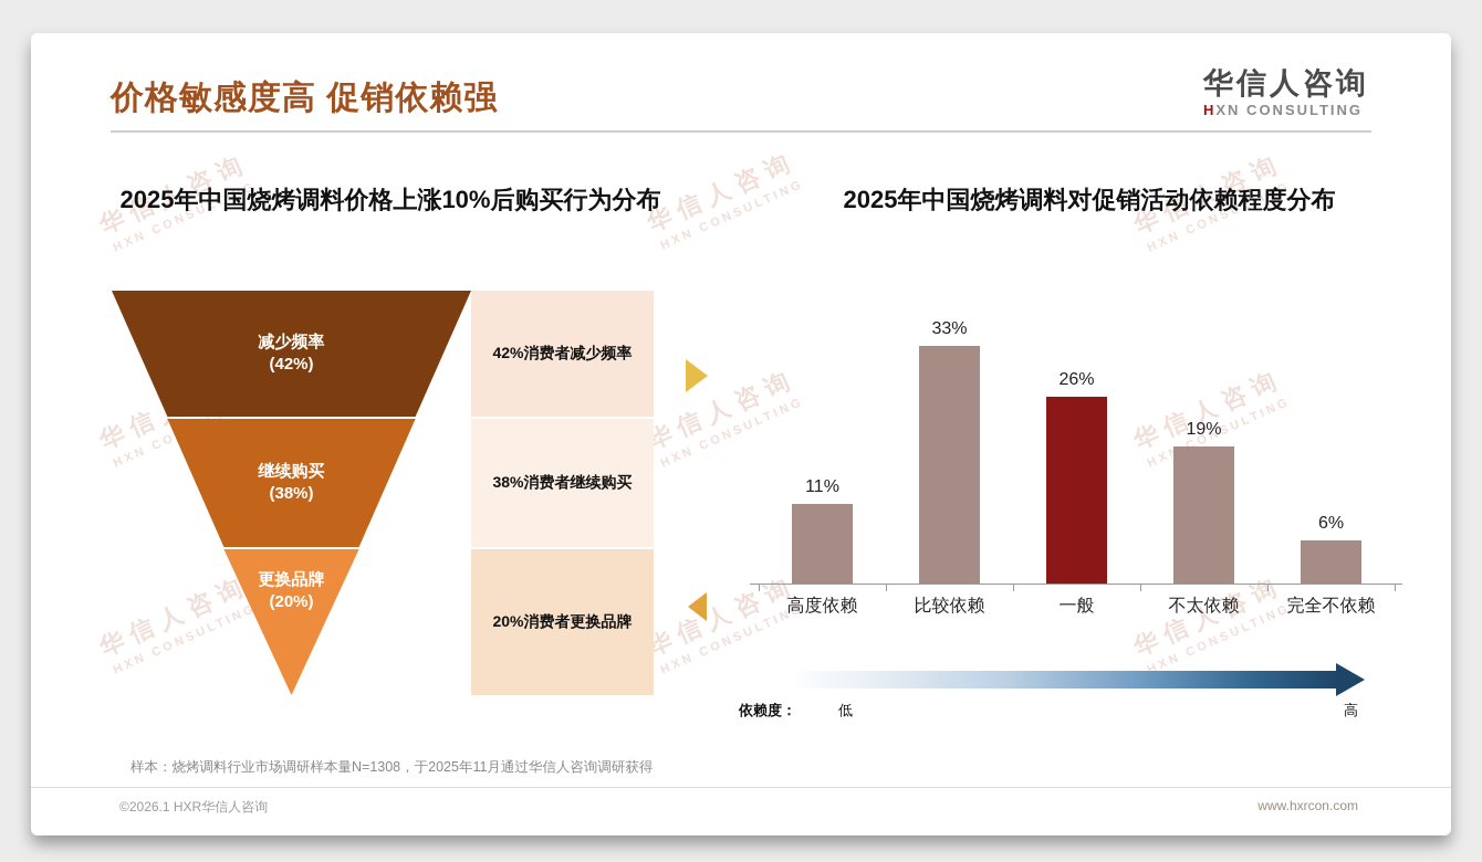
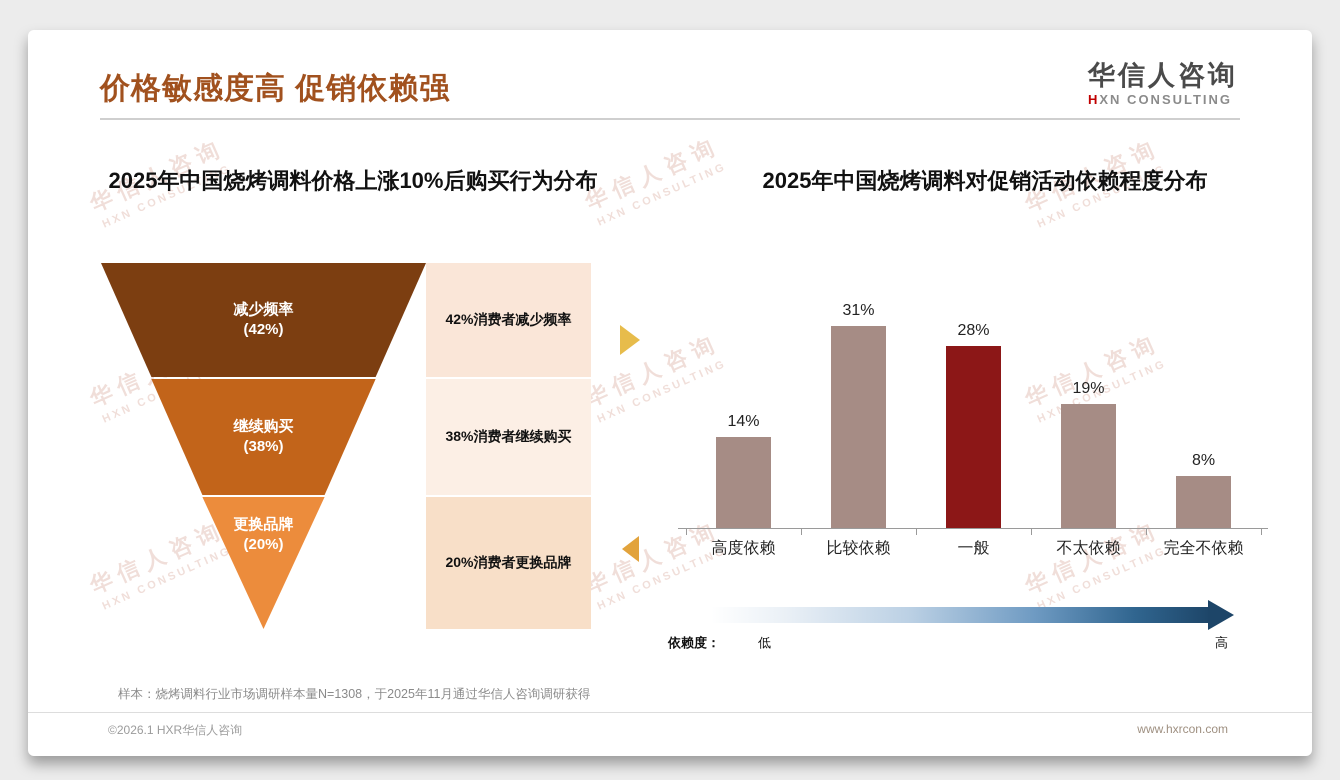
2025年中国烧烤调料对促销活动依赖程度分布/高度依赖: 11% -> 14%
2025年中国烧烤调料对促销活动依赖程度分布/比较依赖: 33% -> 31%
2025年中国烧烤调料对促销活动依赖程度分布/一般: 26% -> 28%
2025年中国烧烤调料对促销活动依赖程度分布/完全不依赖: 6% -> 8%
